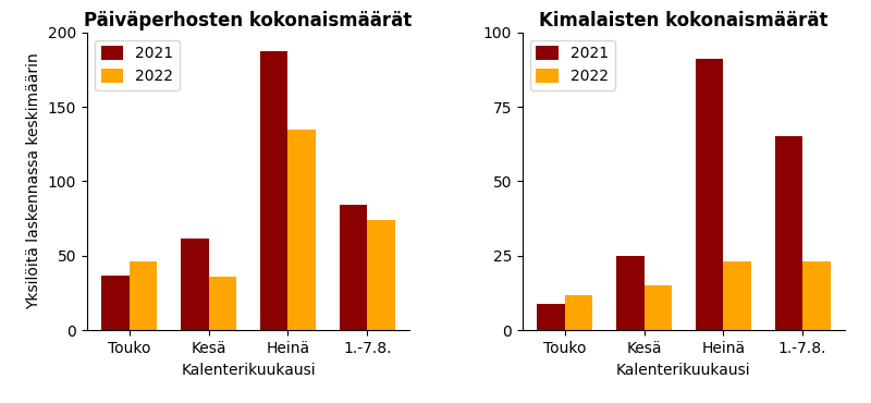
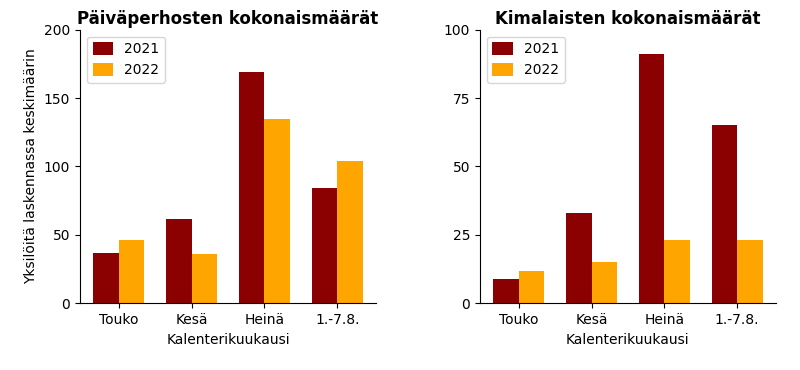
Päiväperhosten kokonaismäärät/2021/Heinä: 187 -> 169
Päiväperhosten kokonaismäärät/2022/1.-7.8.: 74 -> 104
Kimalaisten kokonaismäärät/2021/Kesä: 25 -> 33
